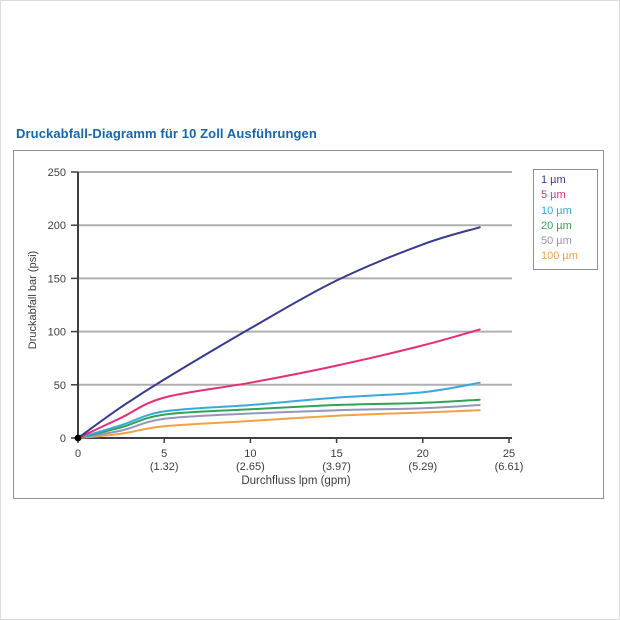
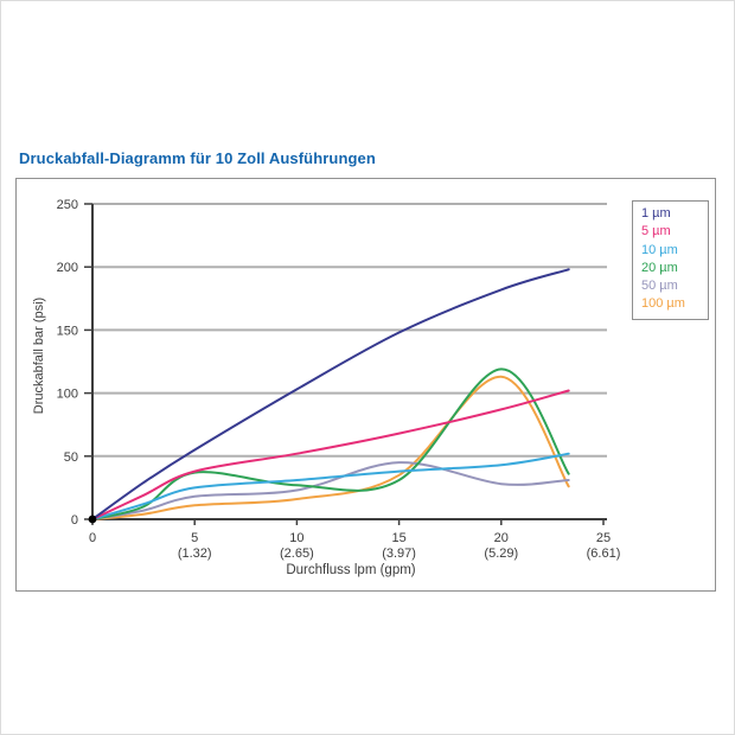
20 µm/5: 22 -> 37
50 µm/15: 26 -> 45
100 µm/15: 21 -> 35
20 µm/20: 33 -> 119
100 µm/20: 24 -> 113
